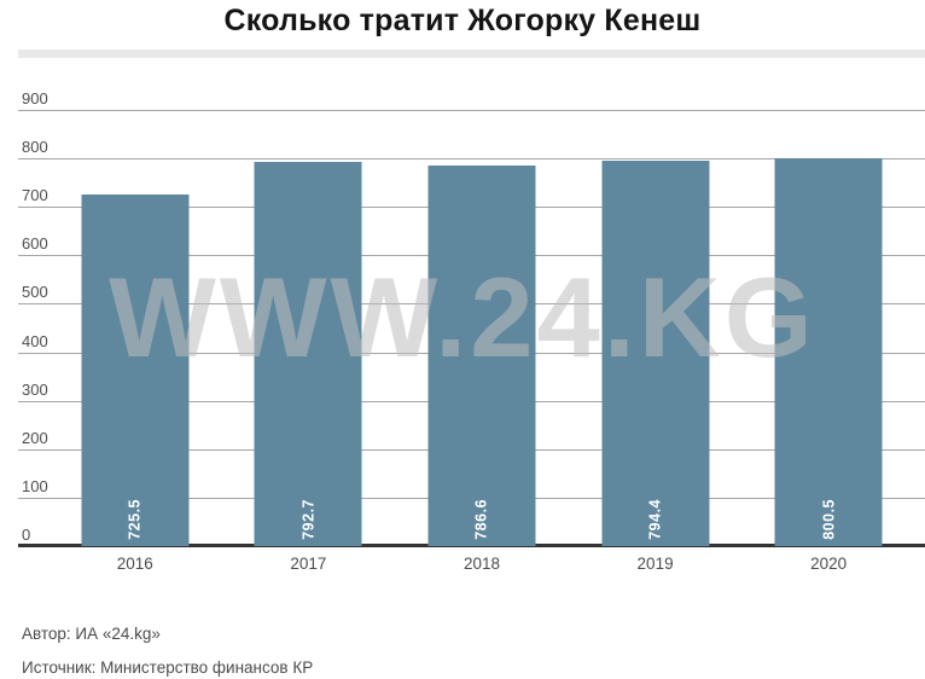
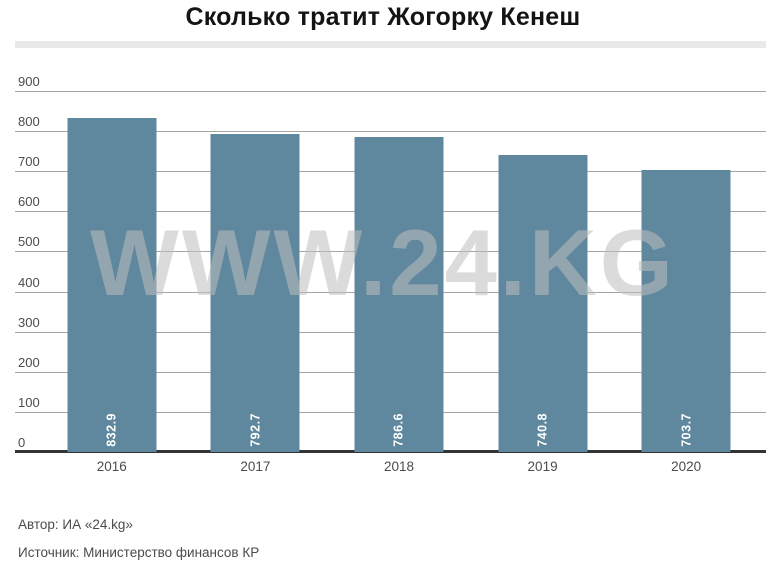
2016: 725.5 -> 832.9
2019: 794.4 -> 740.8
2020: 800.5 -> 703.7
